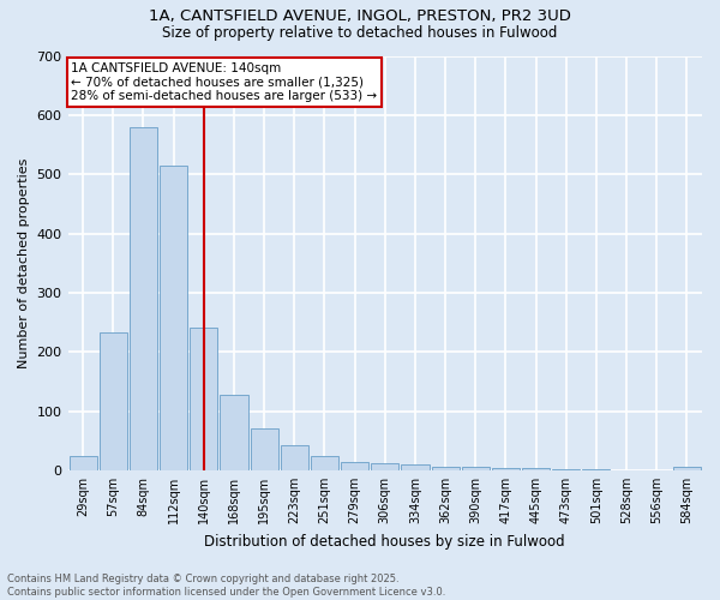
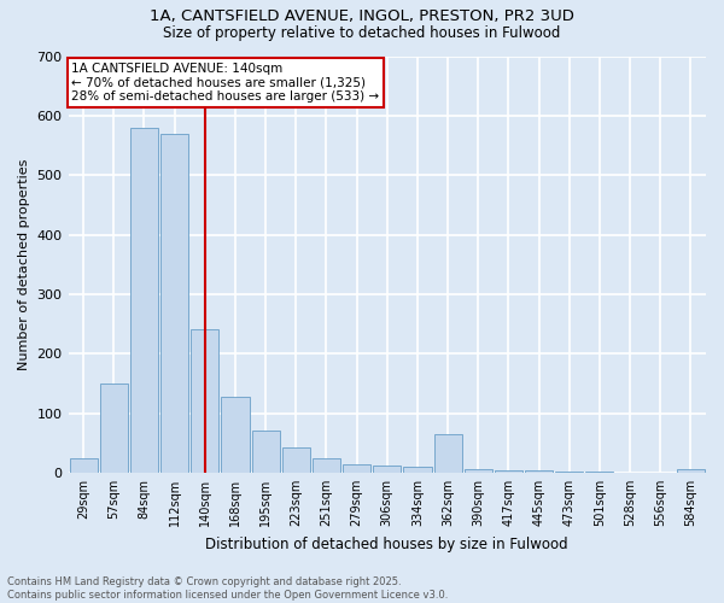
57sqm: 233 -> 150
112sqm: 515 -> 570
362sqm: 5 -> 65
